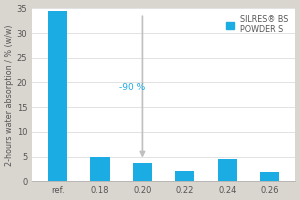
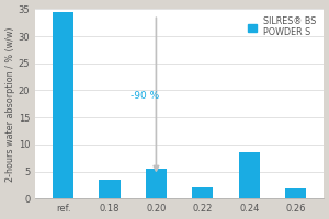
0.18: 5.0 -> 3.5
0.20: 3.8 -> 5.5
0.24: 4.5 -> 8.5
